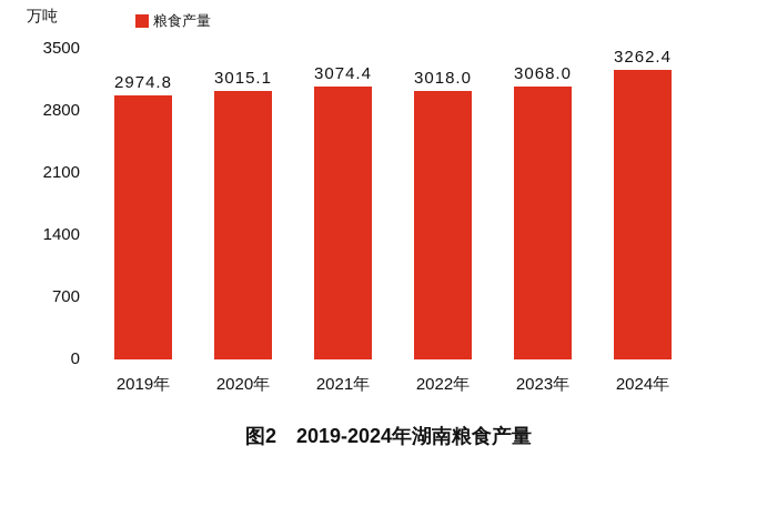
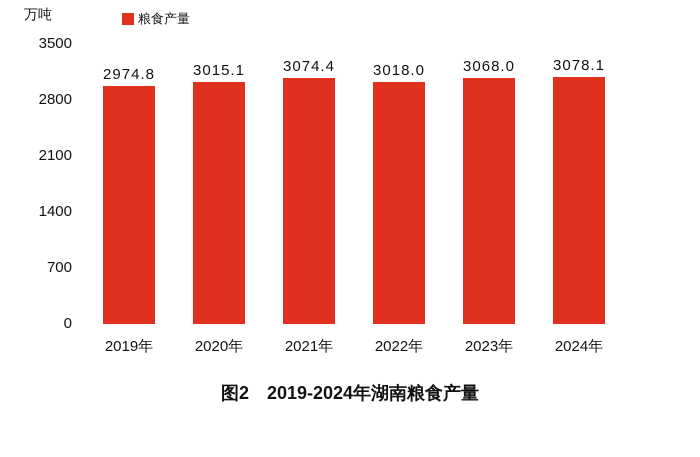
2024年: 3262.4 -> 3078.1
